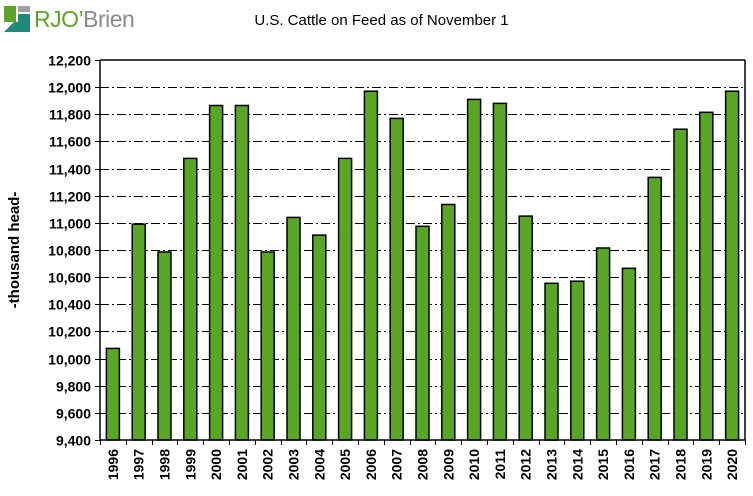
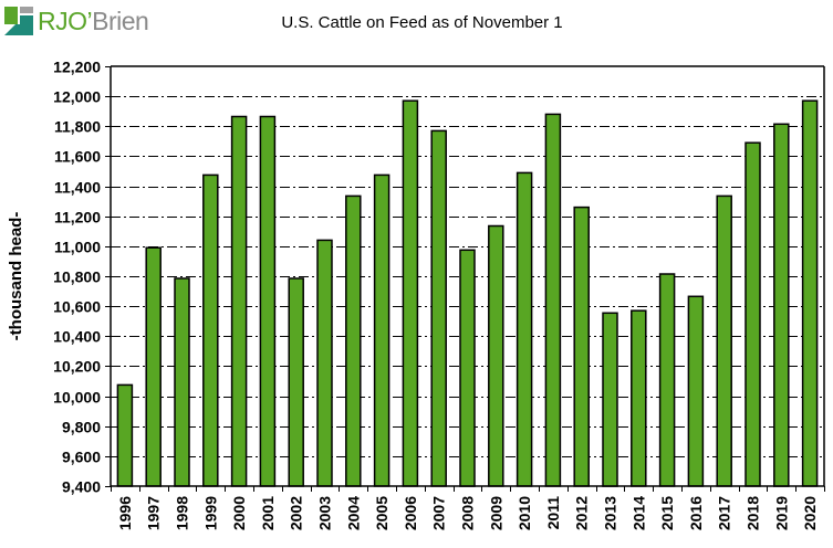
2004: 10910 -> 11340
2010: 11910 -> 11490
2012: 11050 -> 11260
